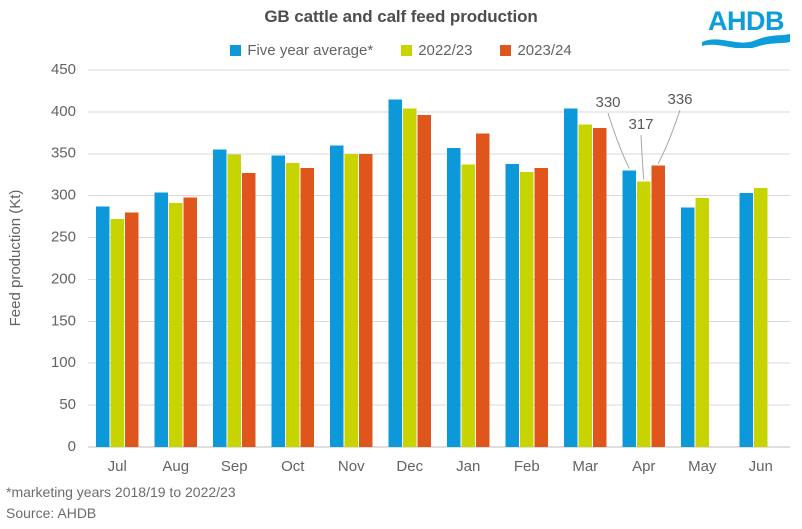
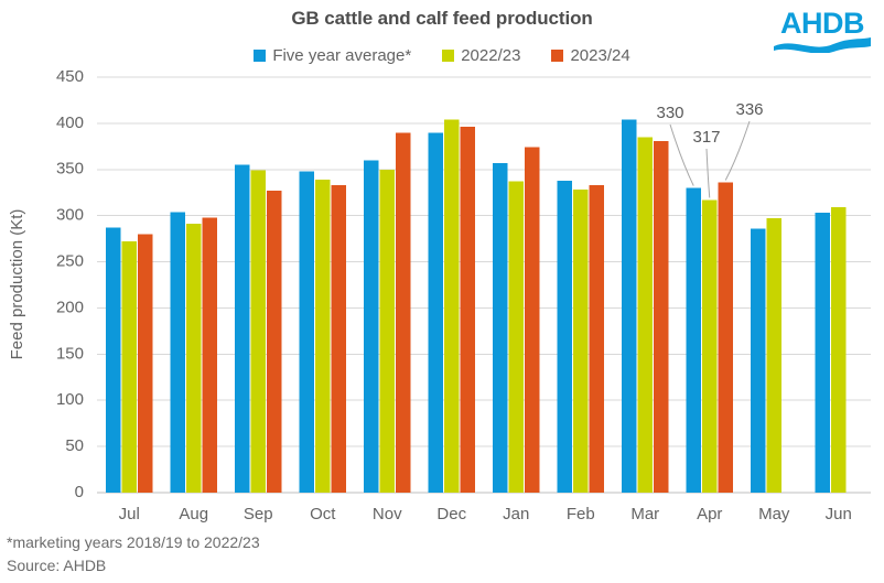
2023/24/Nov: 350 -> 390
Five year average*/Dec: 420 -> 390
